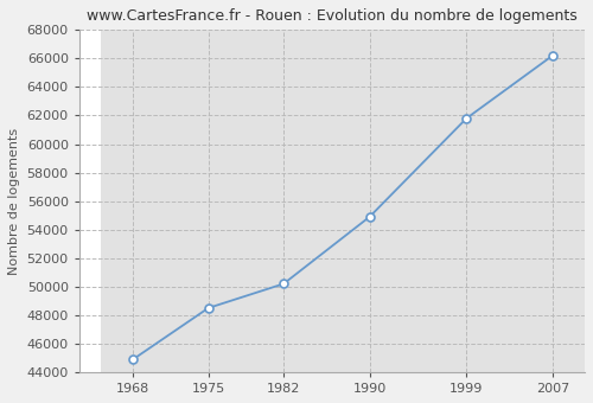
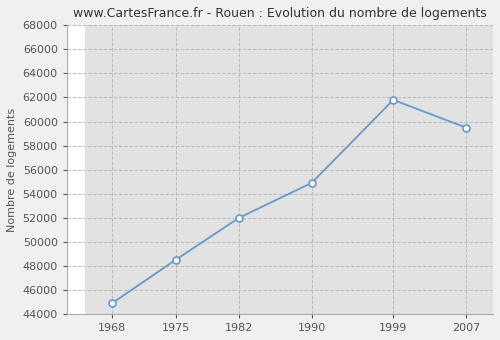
1982: 50200 -> 52000
2007: 66200 -> 59500
